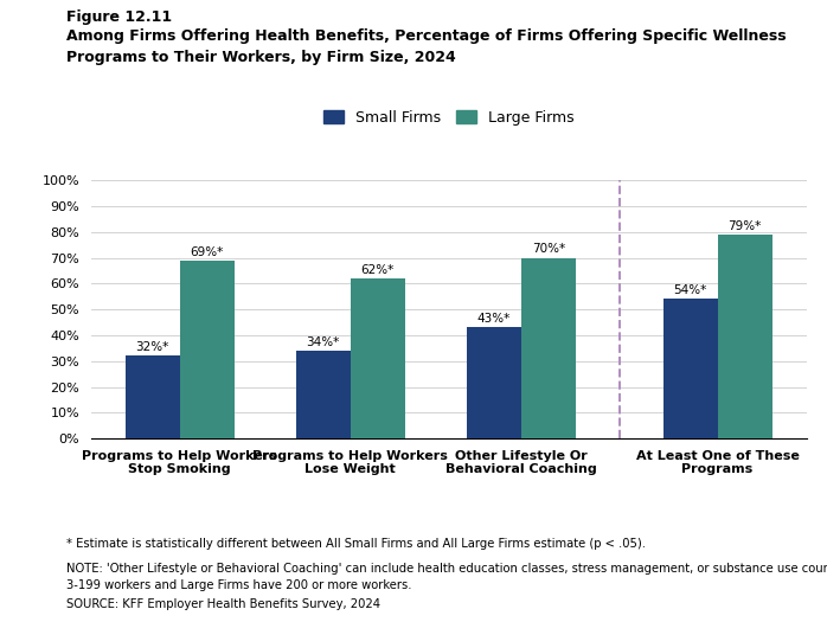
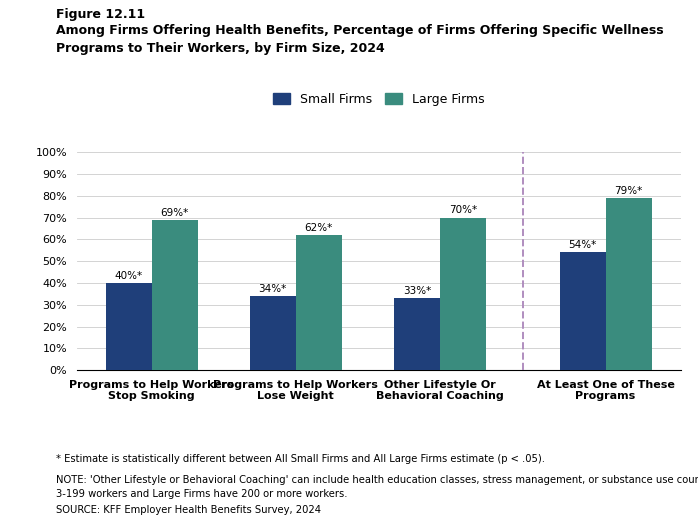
Small Firms/Programs to Help Workers Stop Smoking: 32%* -> 40%*
Small Firms/Other Lifestyle Or Behavioral Coaching: 43%* -> 33%*
